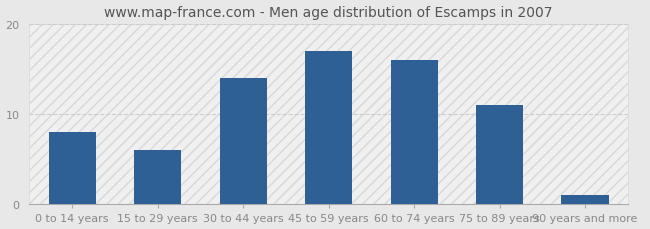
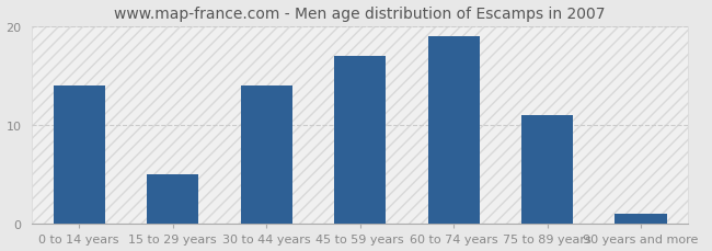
0 to 14 years: 8 -> 14
15 to 29 years: 6 -> 5
60 to 74 years: 16 -> 19
